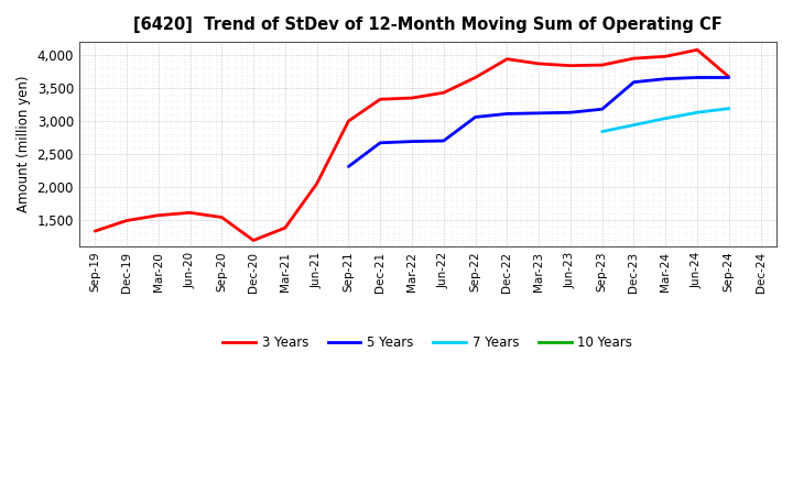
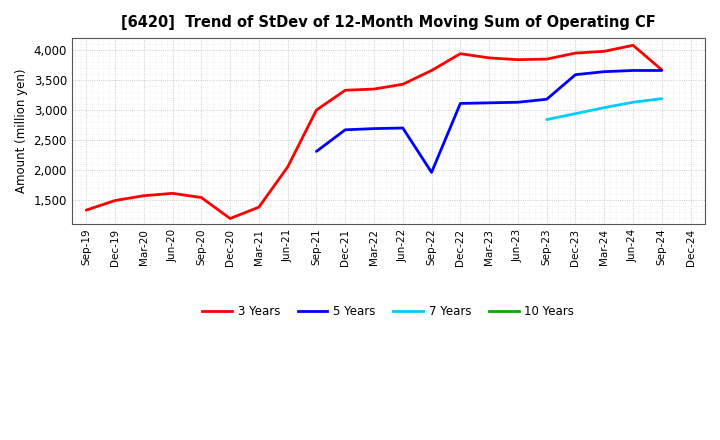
5 Years/Sep-22: 3,060 -> 1,960
